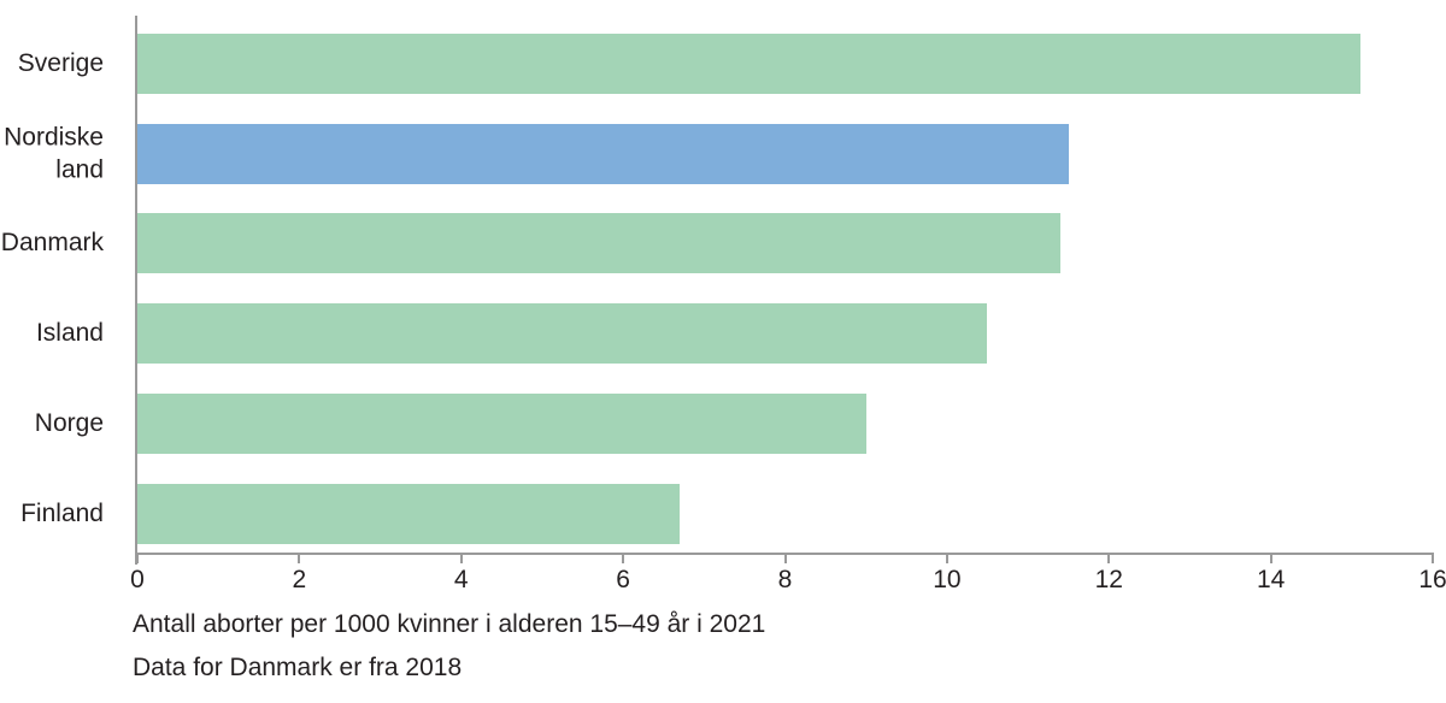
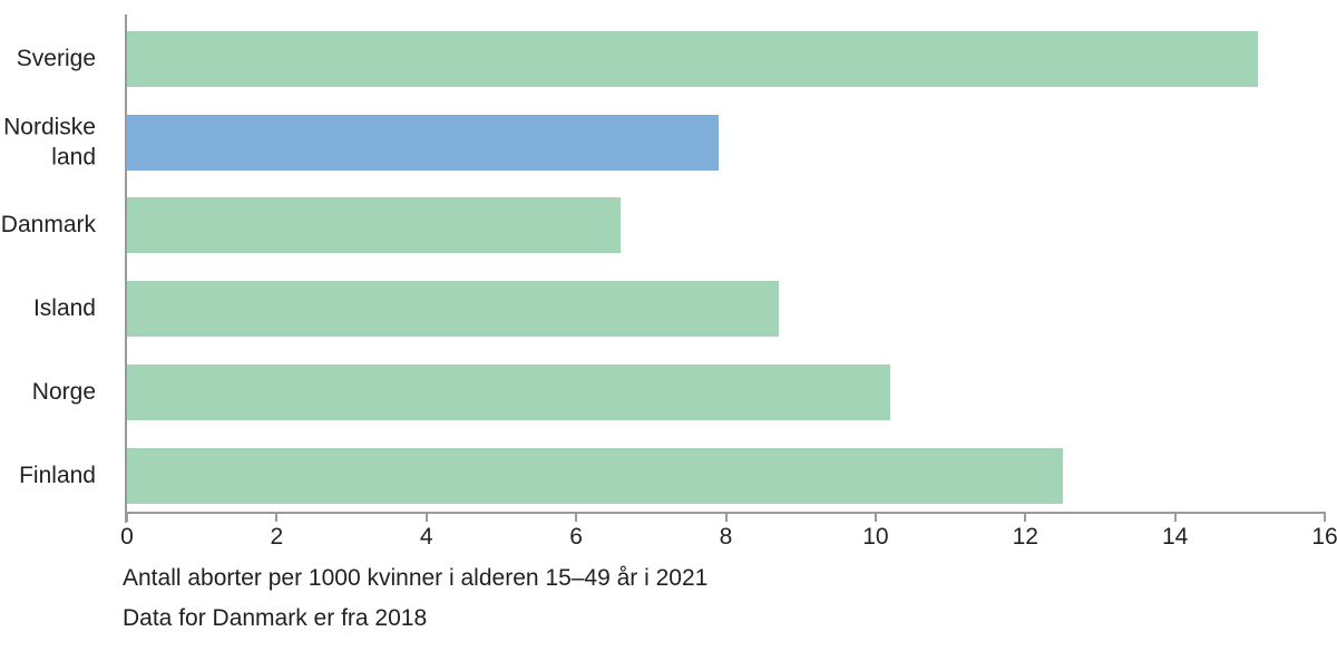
Nordiske land: 11.5 -> 7.9
Danmark: 11.4 -> 6.6
Island: 10.5 -> 8.7
Norge: 9.0 -> 10.2
Finland: 6.7 -> 12.5
